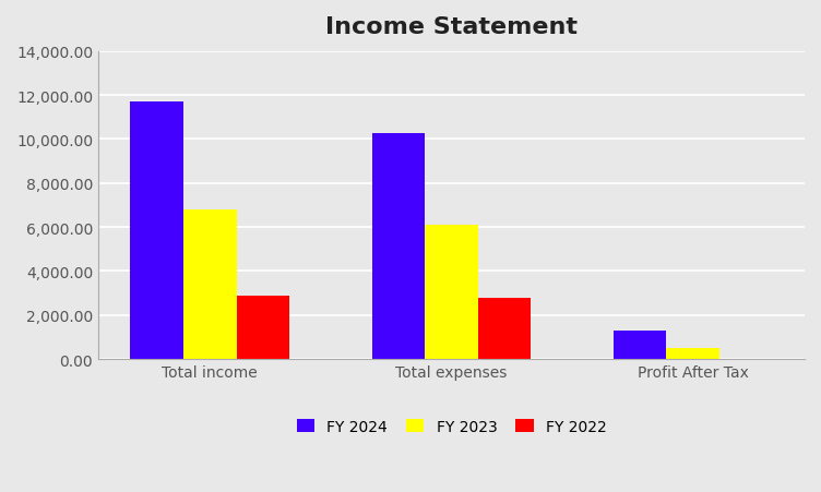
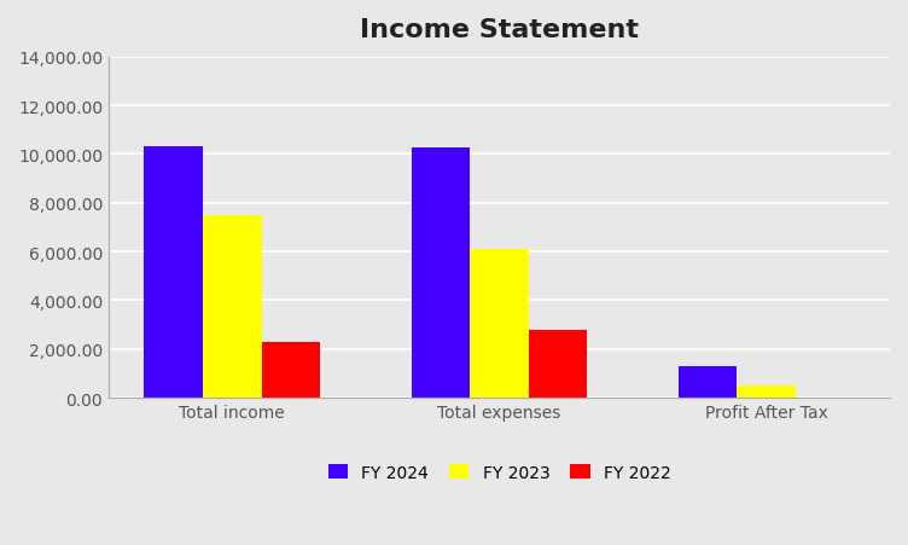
FY 2024/Total income: 11,700 -> 10,300
FY 2023/Total income: 6,800 -> 7,500
FY 2022/Total income: 2,900 -> 2,300
